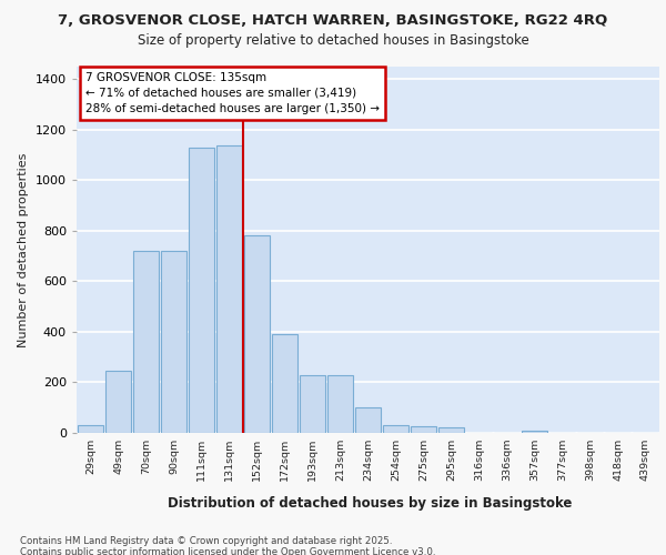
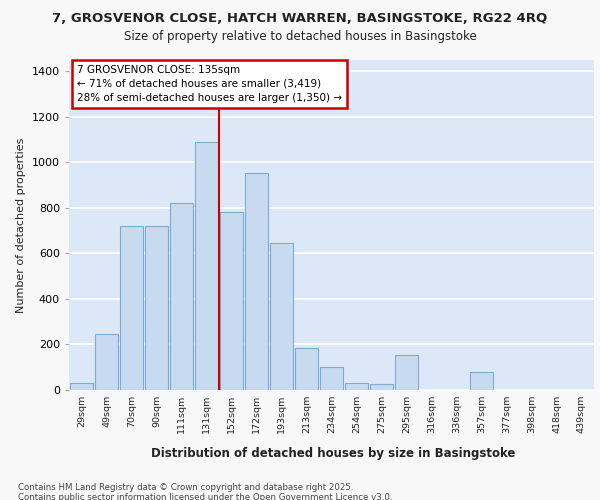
111sqm: 1130 -> 820
131sqm: 1140 -> 1090
172sqm: 390 -> 955
193sqm: 230 -> 645
213sqm: 230 -> 185
295sqm: 20 -> 155
357sqm: 10 -> 80
